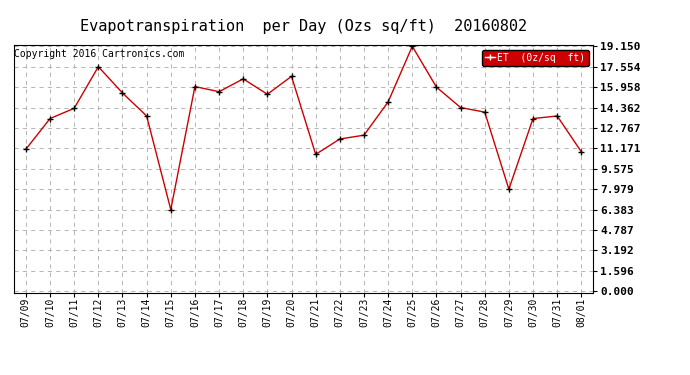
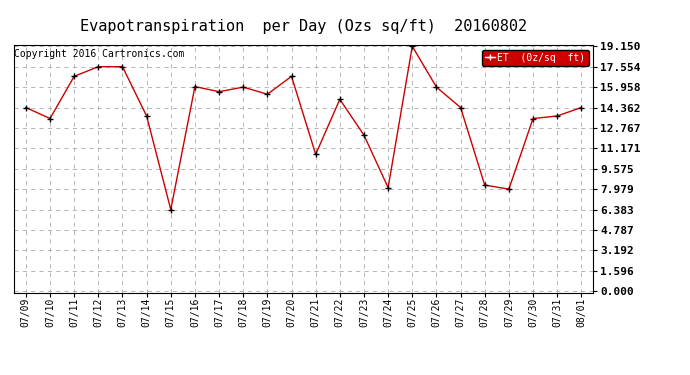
07/09: 11.1 -> 14.4
07/11: 14.3 -> 16.8
07/13: 15.5 -> 17.6
07/18: 16.6 -> 16.0
07/22: 11.9 -> 15.0
07/24: 14.8 -> 8.1
07/28: 14.0 -> 8.3
08/01: 10.9 -> 14.4
